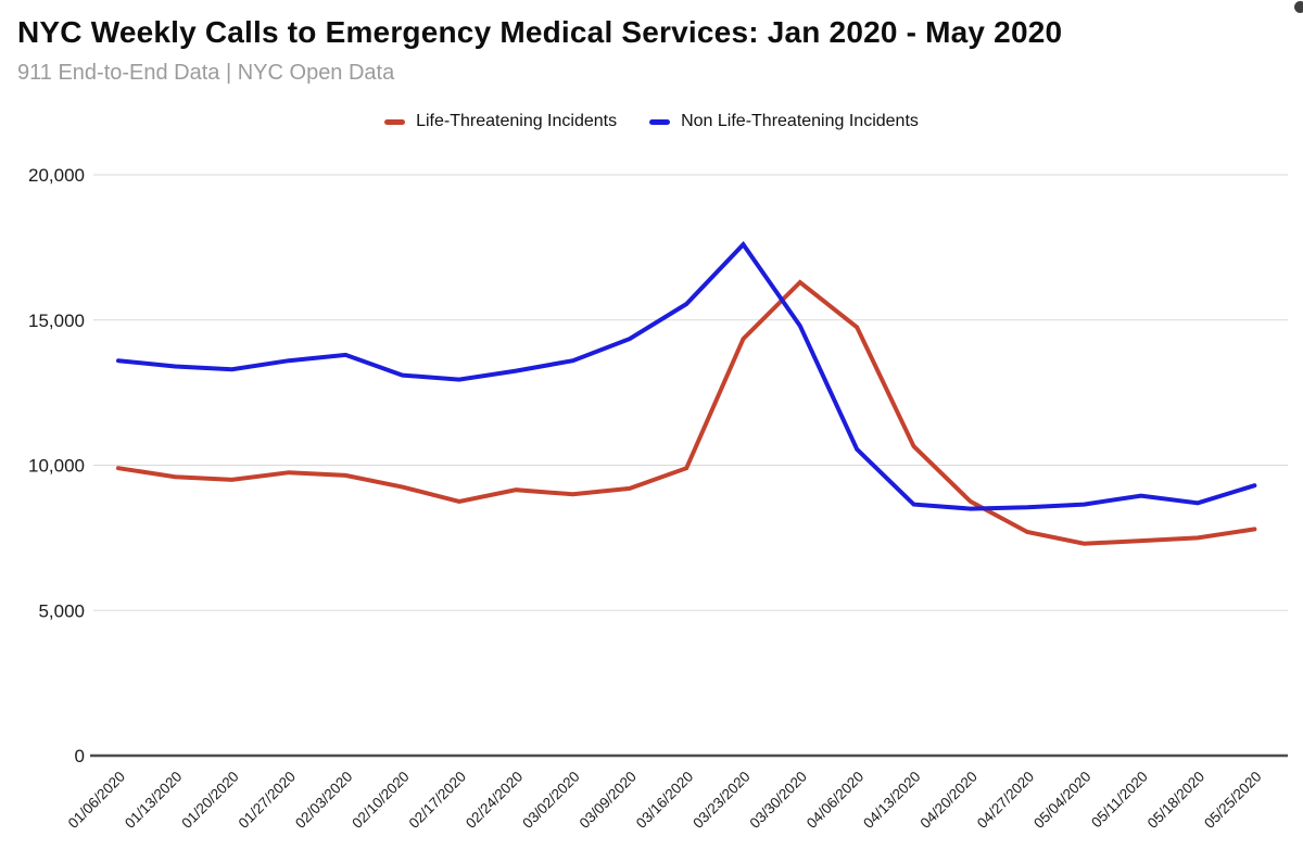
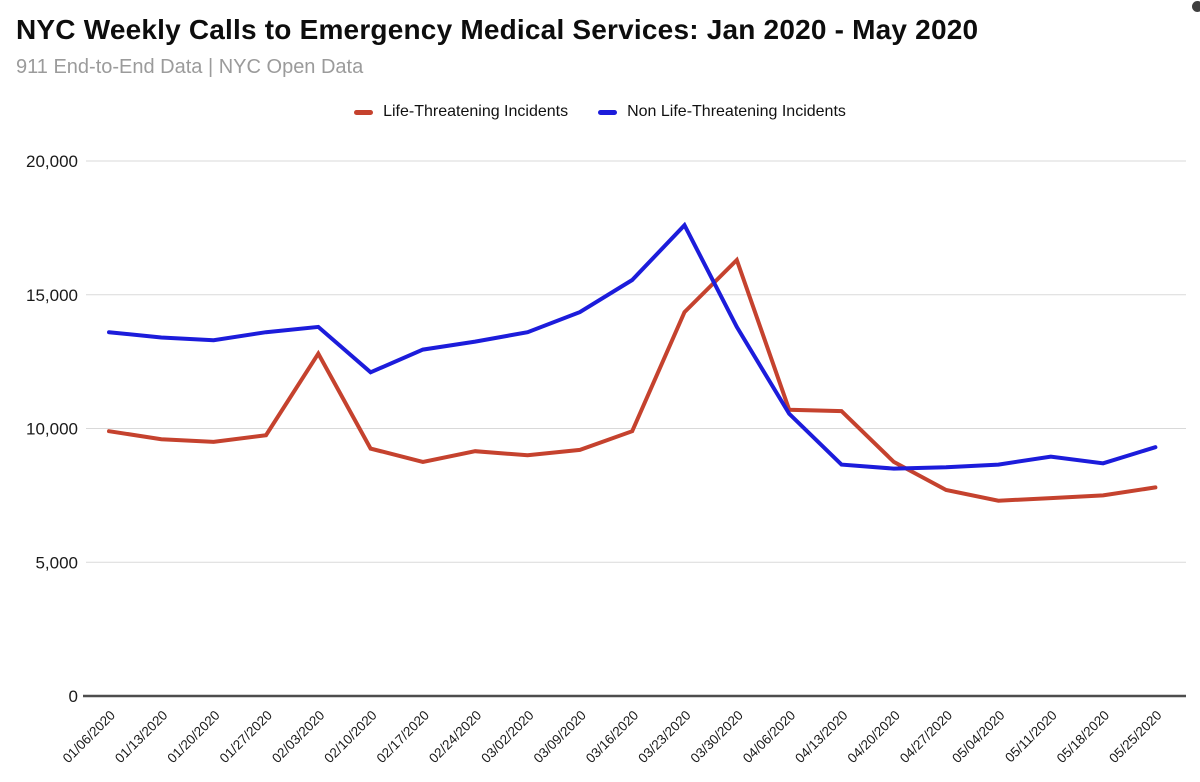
Life-Threatening Incidents/02/03/2020: 9600 -> 12800
Non Life-Threatening Incidents/02/10/2020: 13100 -> 12100
Non Life-Threatening Incidents/03/30/2020: 14800 -> 13800
Life-Threatening Incidents/04/06/2020: 14800 -> 10700
